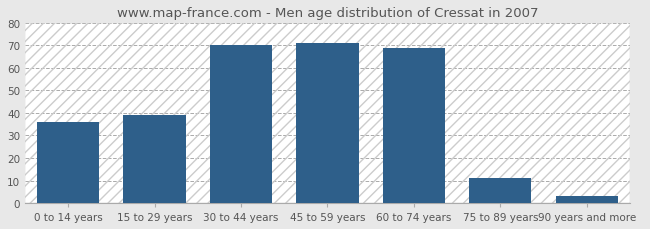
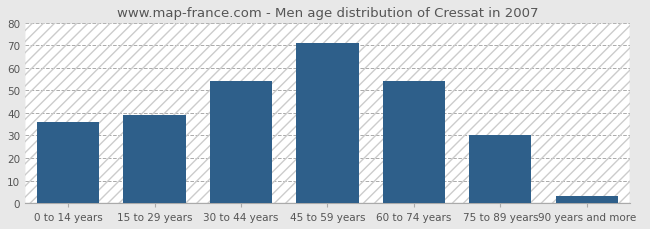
30 to 44 years: 70 -> 54
60 to 74 years: 69 -> 54
75 to 89 years: 11 -> 30
